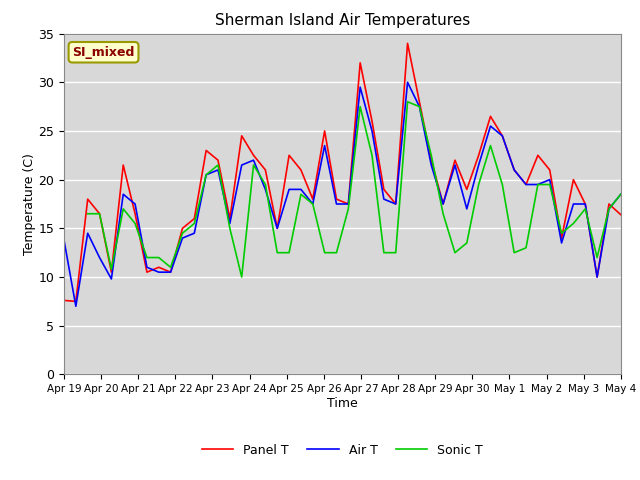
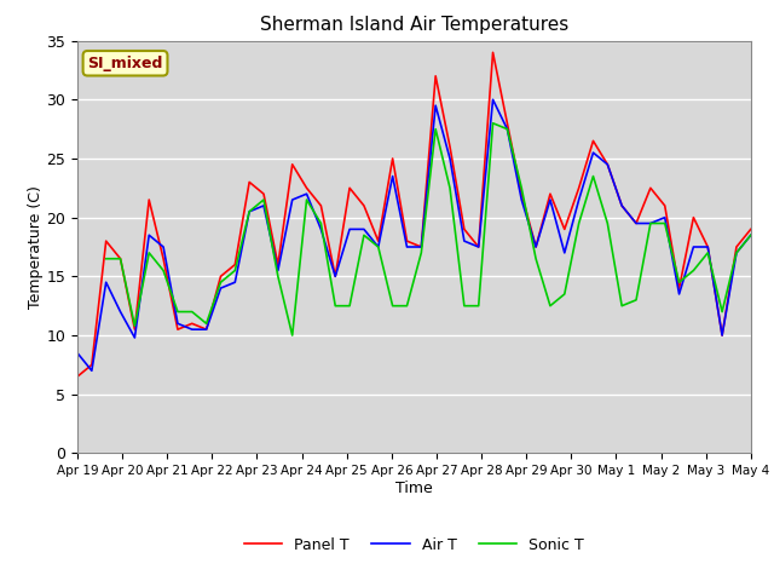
Panel T/Apr 19: 7.6 -> 6.5
Air T/Apr 19: 13.8 -> 8.5
Panel T/May 4: 16.4 -> 19.0
